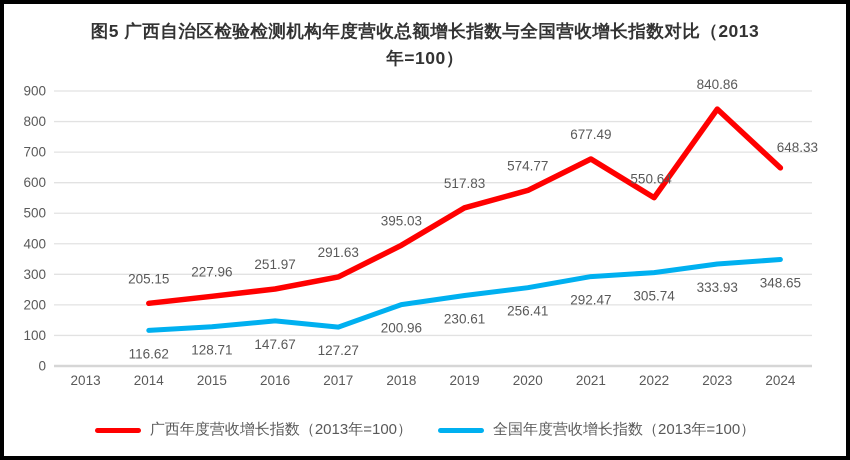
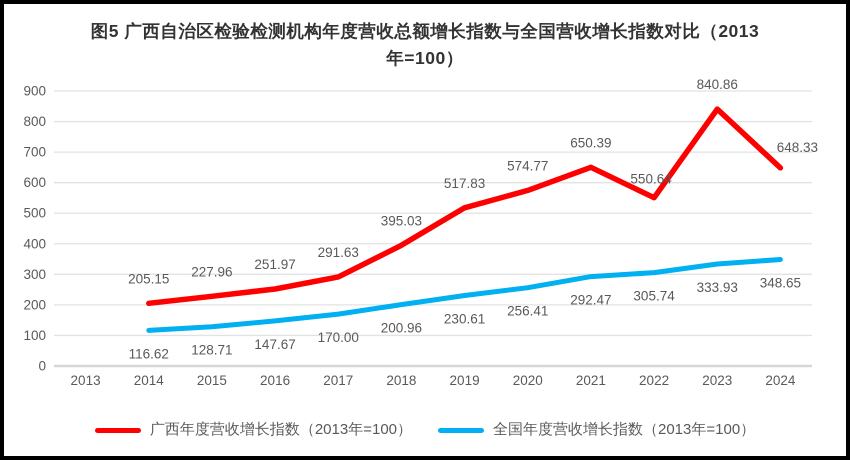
全国年度营收增长指数（2013年=100）/2017: 127.27 -> 170.00
广西年度营收增长指数（2013年=100）/2021: 677.49 -> 650.39
